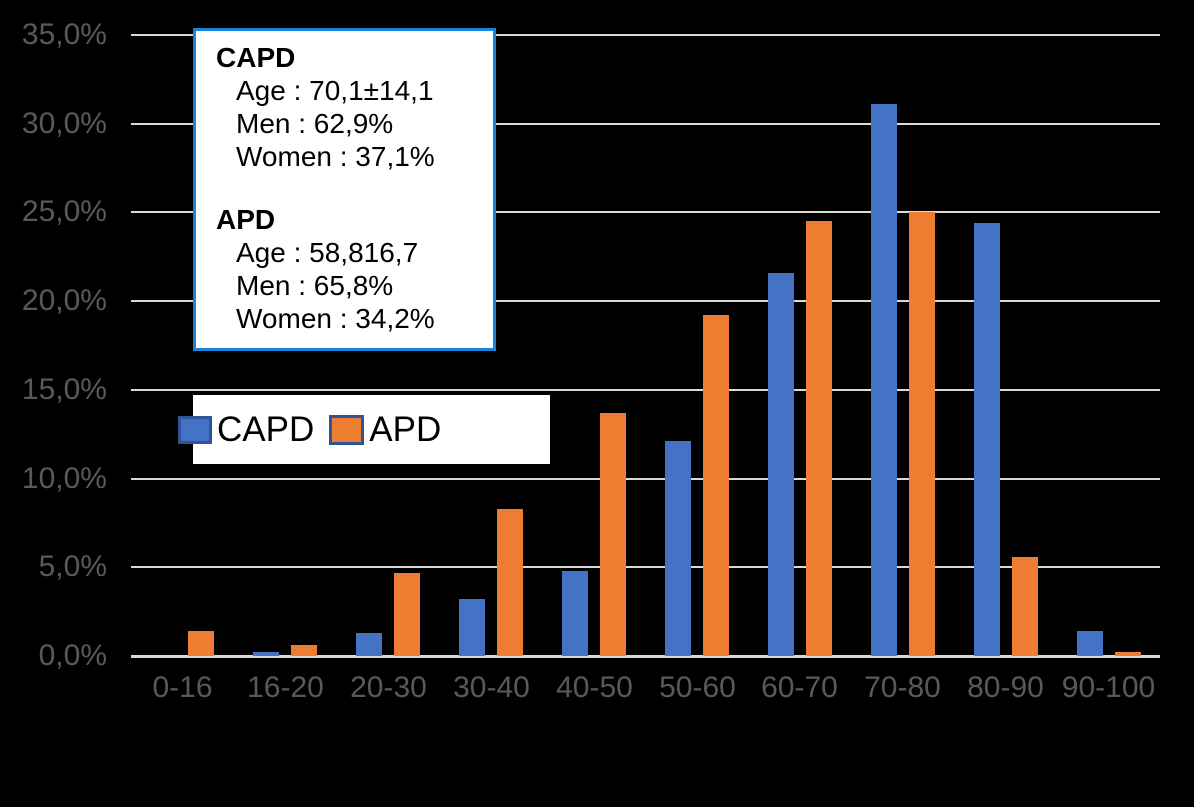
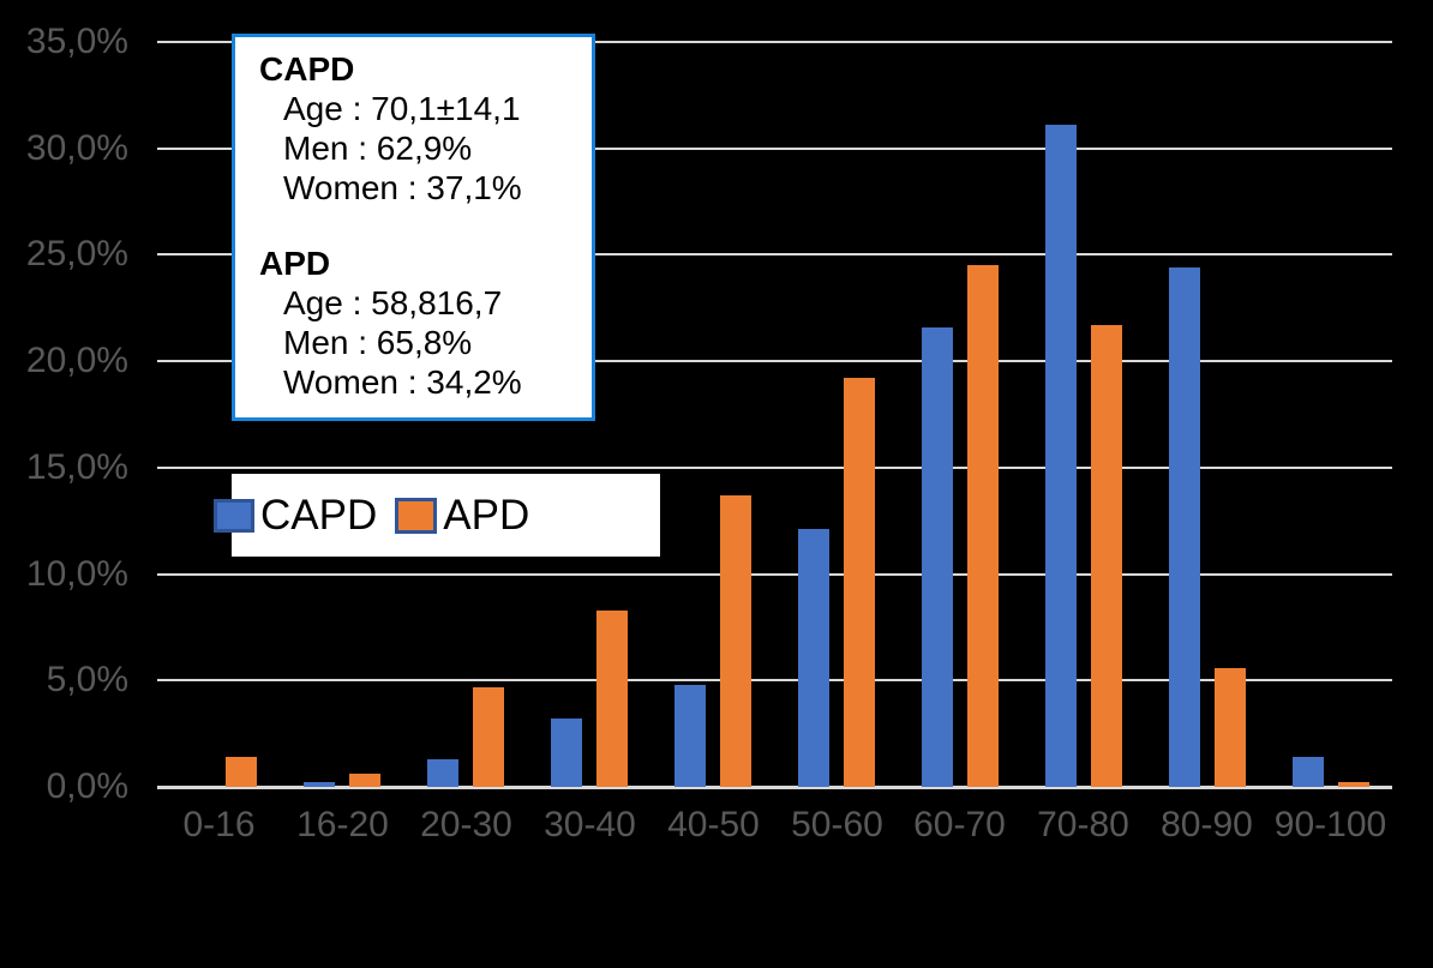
APD/70-80: 25,0% -> 21,7%
